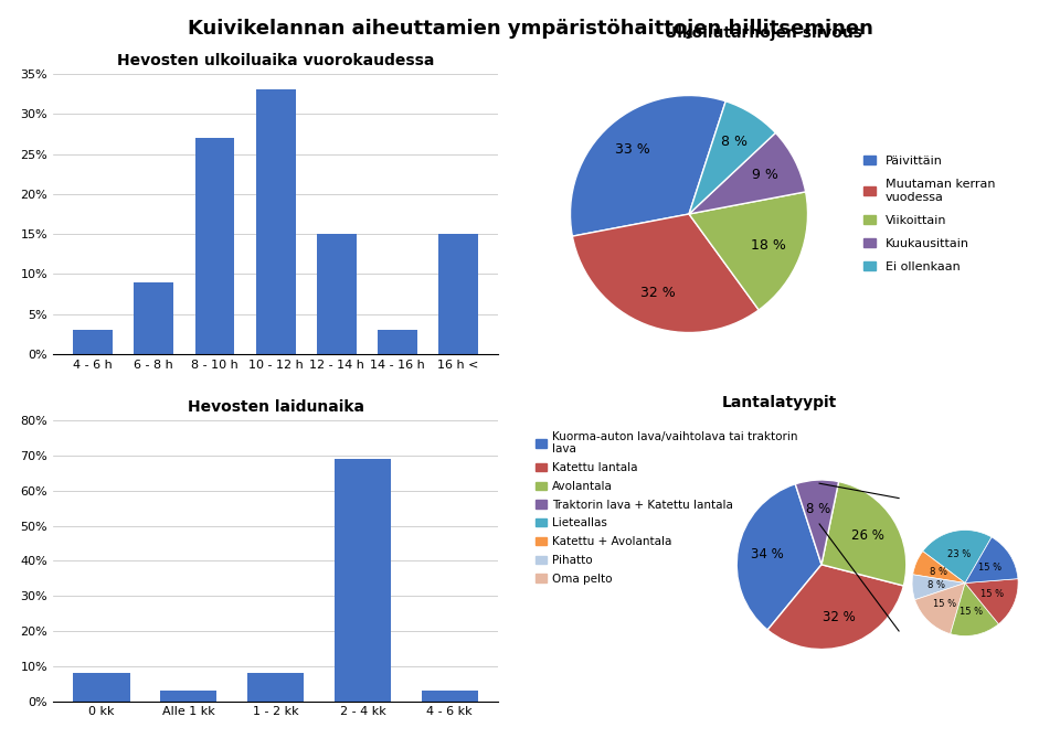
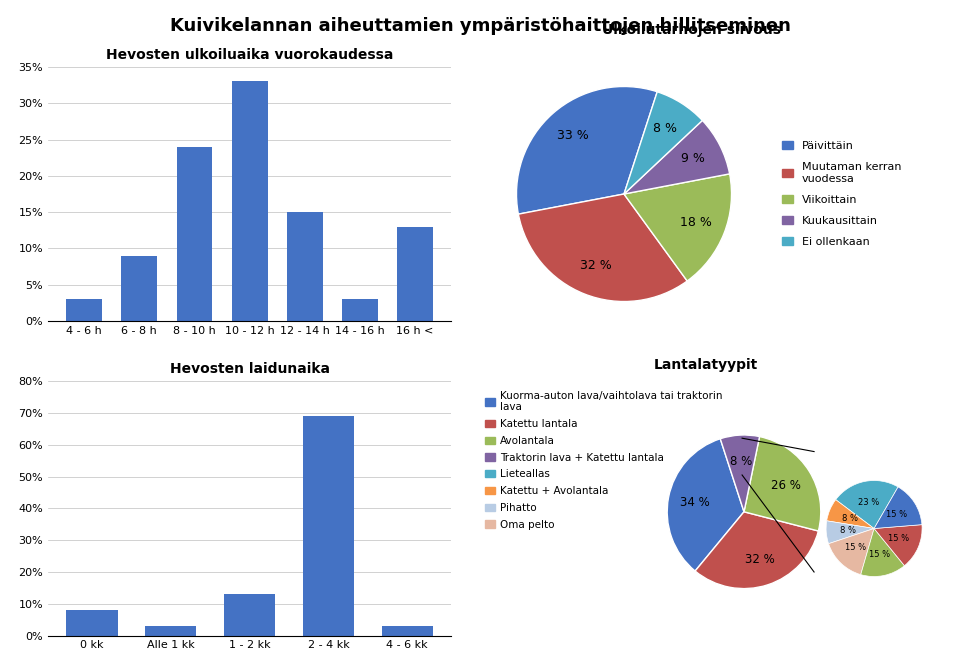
Hevosten ulkoiluaika vuorokaudessa/8 - 10 h: 27% -> 24%
Hevosten ulkoiluaika vuorokaudessa/16 h <: 15% -> 13%
Hevosten laidunaika/1 - 2 kk: 8% -> 13%
